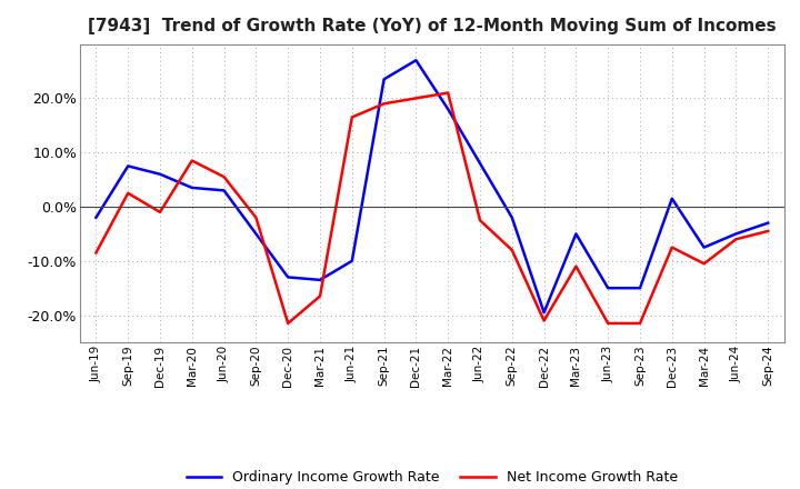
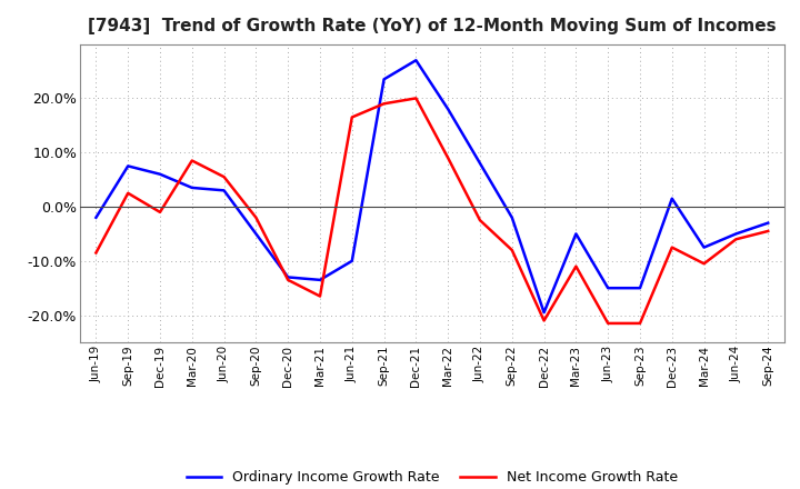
Net Income Growth Rate/Dec-20: -21.5% -> -13.5%
Net Income Growth Rate/Mar-22: 21.0% -> 9.0%
